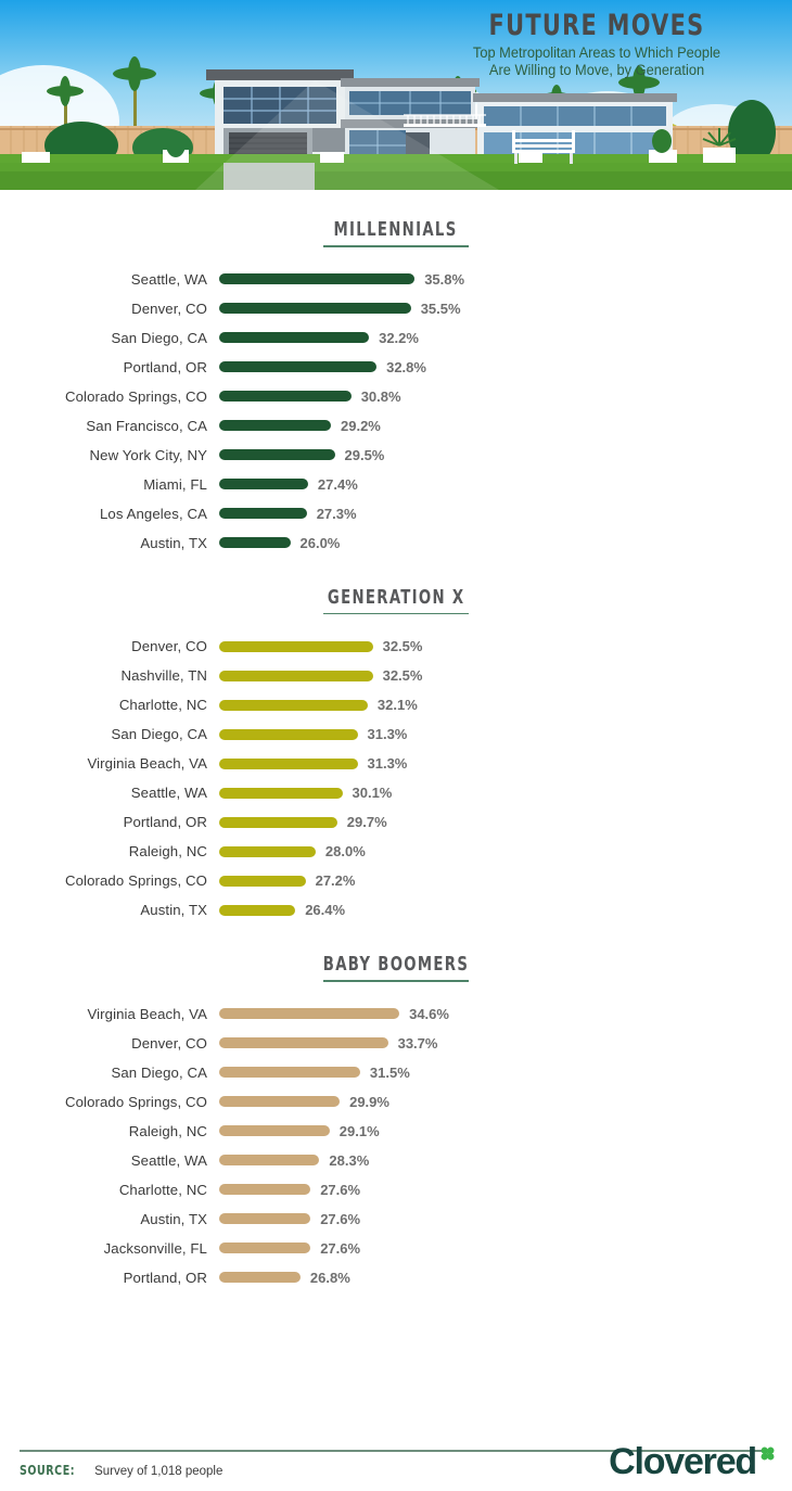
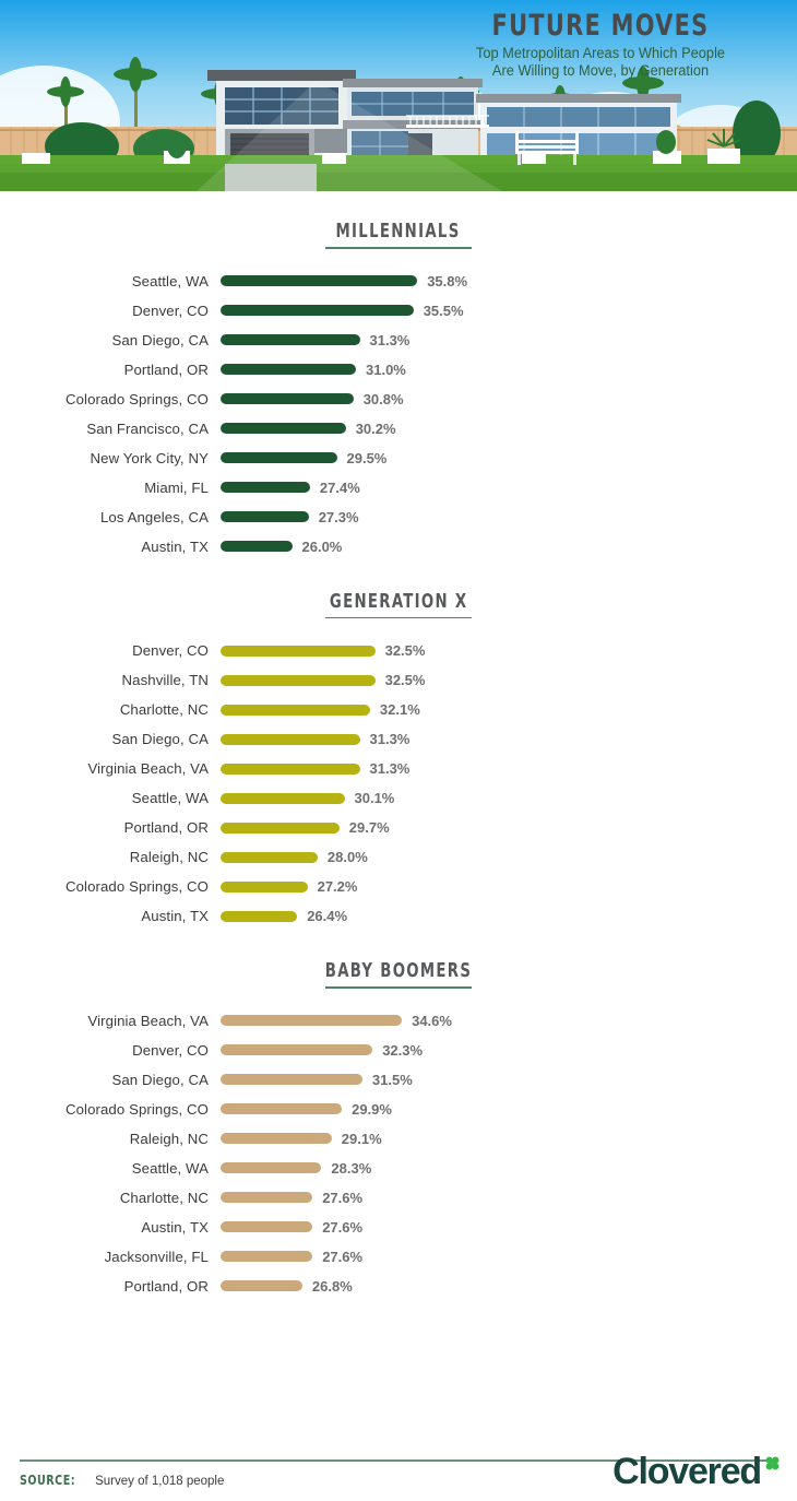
MILLENNIALS/San Diego, CA: 32.2% -> 31.3%
MILLENNIALS/Portland, OR: 32.8% -> 31.0%
MILLENNIALS/San Francisco, CA: 29.2% -> 30.2%
BABY BOOMERS/Denver, CO: 33.7% -> 32.3%
